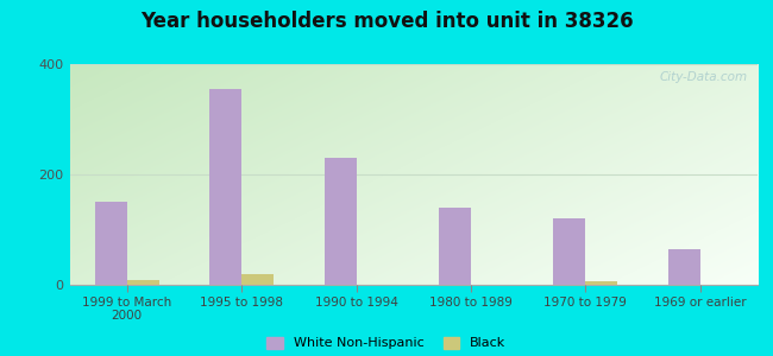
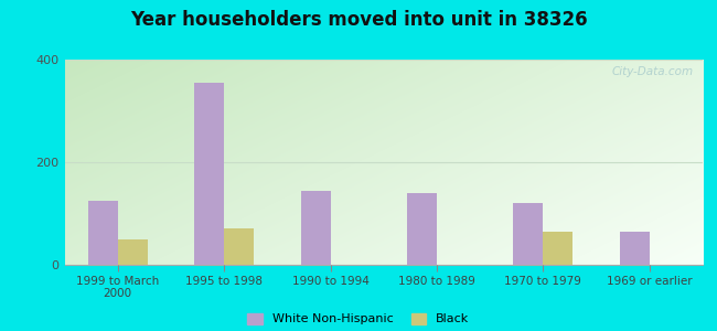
White Non-Hispanic/1999 to March 2000: 150 -> 125
Black/1999 to March 2000: 8 -> 50
Black/1995 to 1998: 20 -> 70
White Non-Hispanic/1990 to 1994: 230 -> 145
Black/1970 to 1979: 6 -> 65
